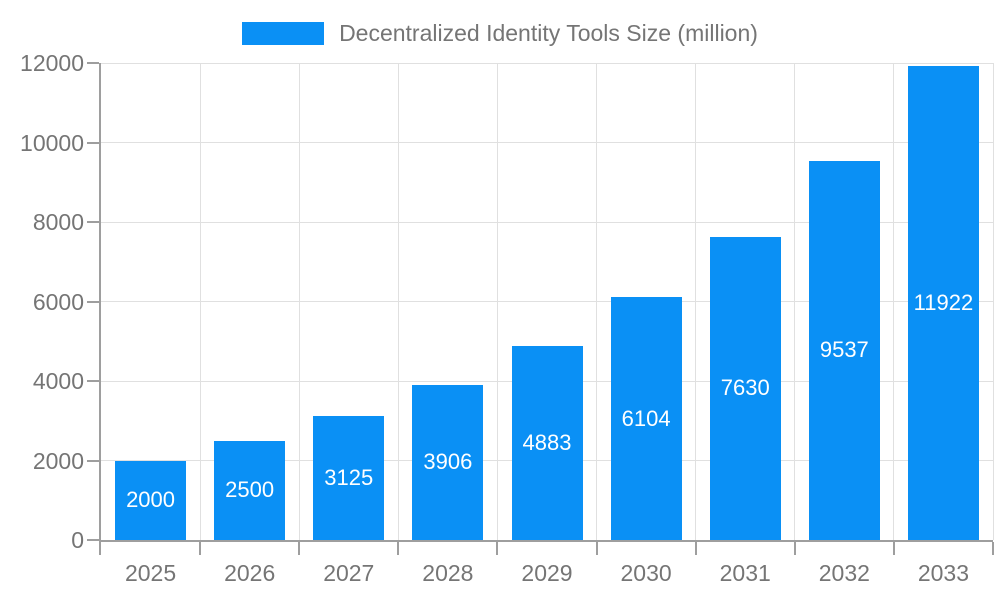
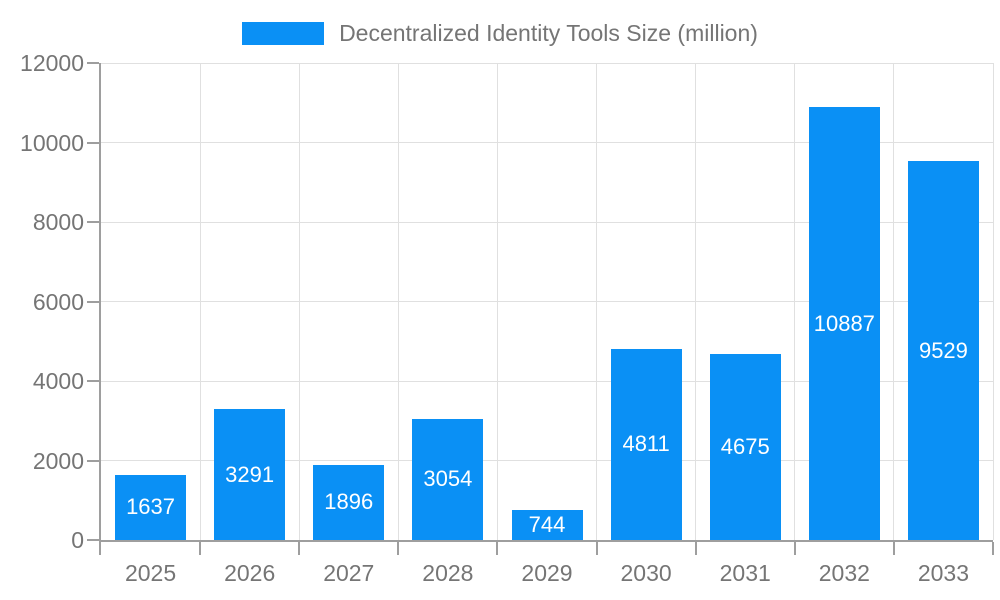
2025: 2000 -> 1637
2026: 2500 -> 3291
2027: 3125 -> 1896
2028: 3906 -> 3054
2029: 4883 -> 744
2030: 6104 -> 4811
2031: 7630 -> 4675
2032: 9537 -> 10887
2033: 11922 -> 9529
